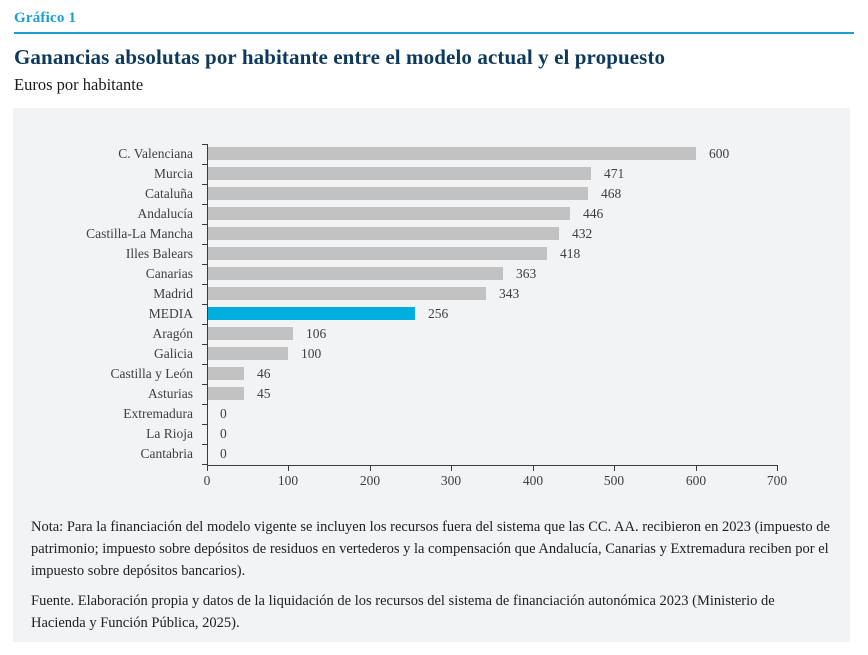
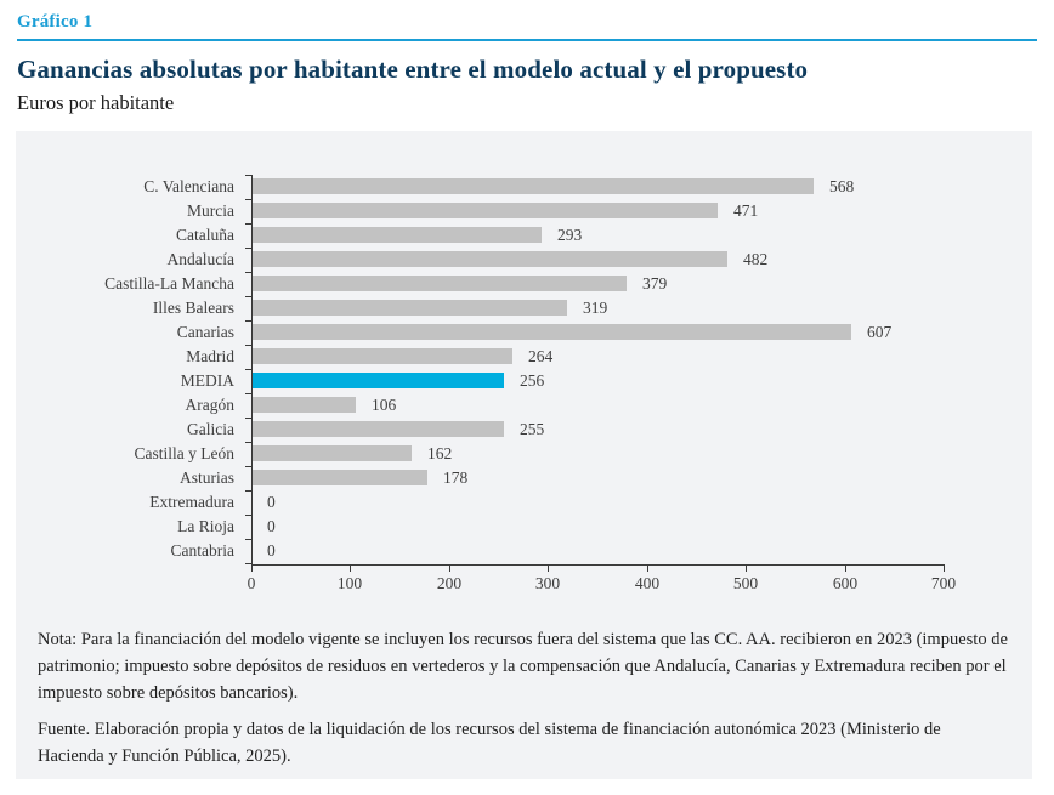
C. Valenciana: 600 -> 568
Cataluña: 468 -> 293
Andalucía: 446 -> 482
Castilla-La Mancha: 432 -> 379
Illes Balears: 418 -> 319
Canarias: 363 -> 607
Madrid: 343 -> 264
Galicia: 100 -> 255
Castilla y León: 46 -> 162
Asturias: 45 -> 178
